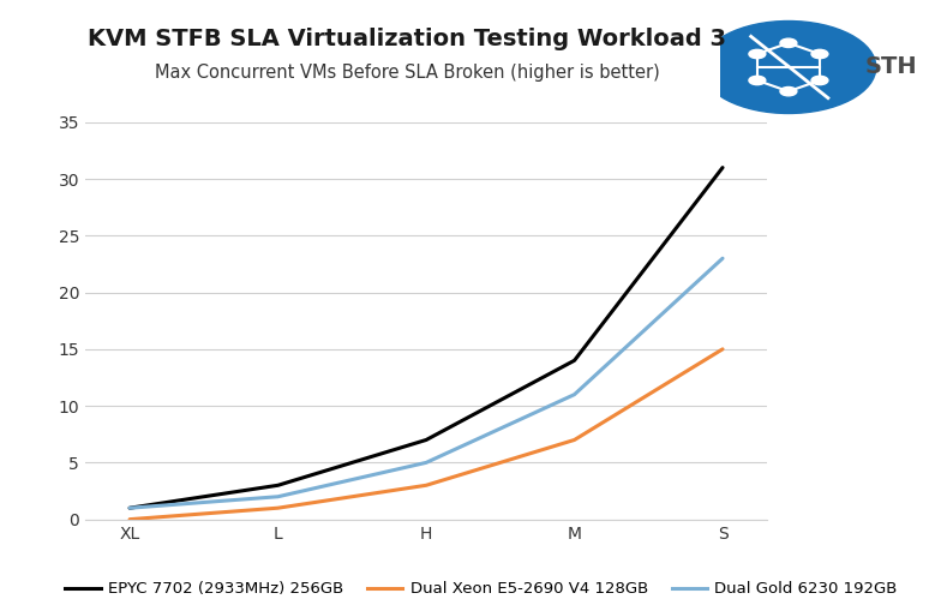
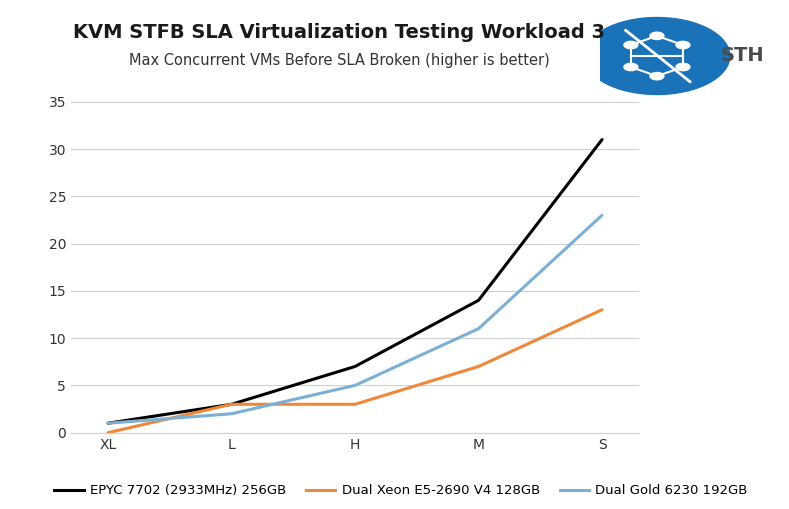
Dual Xeon E5-2690 V4 128GB/L: 1 -> 3
Dual Xeon E5-2690 V4 128GB/S: 15 -> 13
